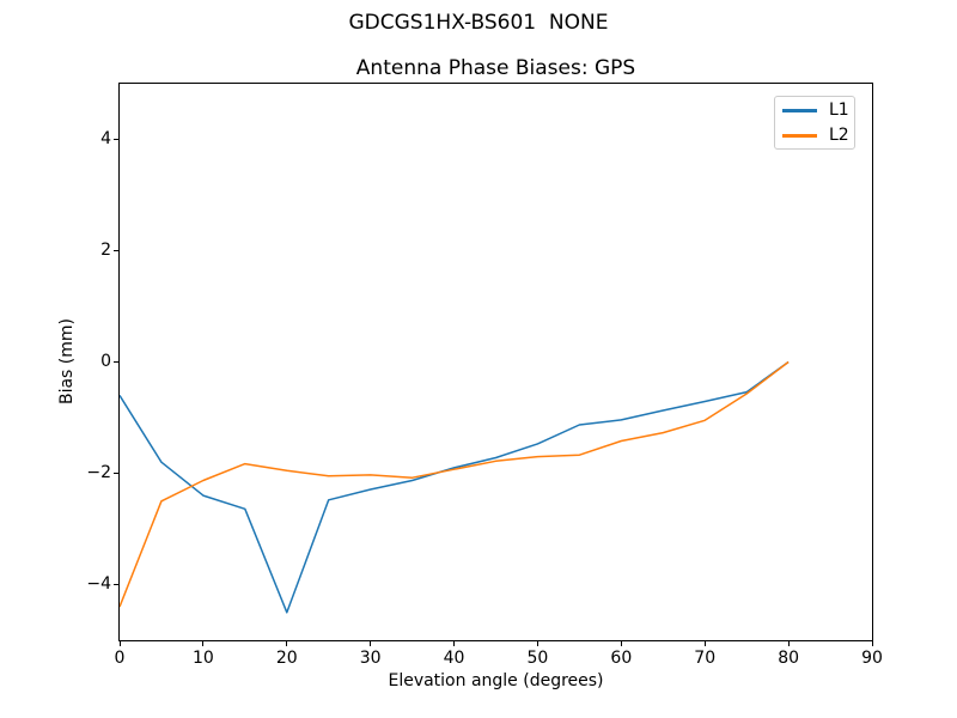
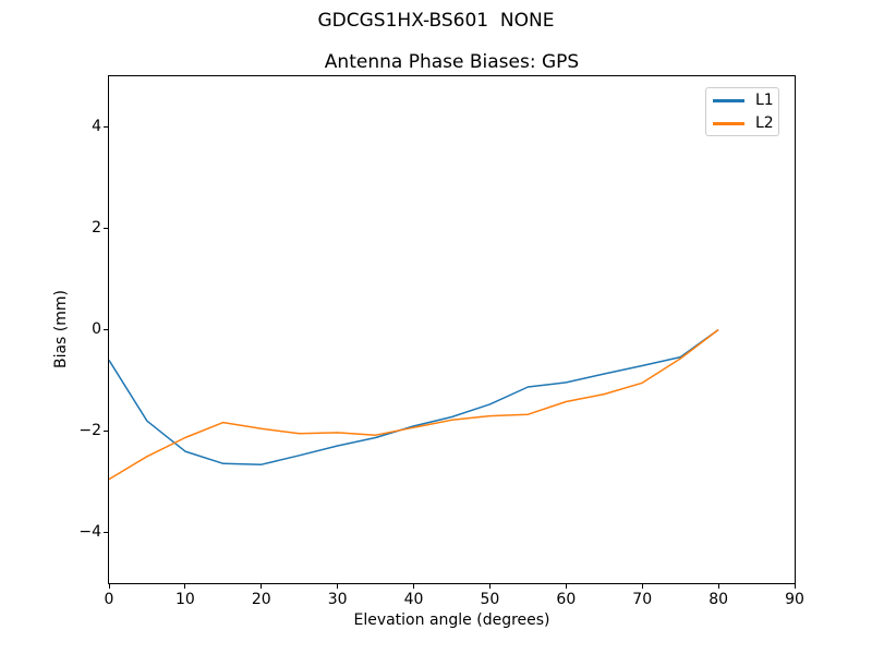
L2/0: -4.4 -> -3.0
L1/20: -4.5 -> -2.7
